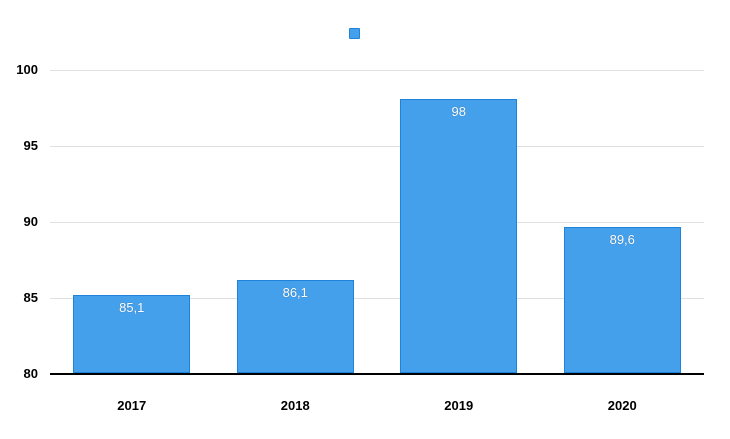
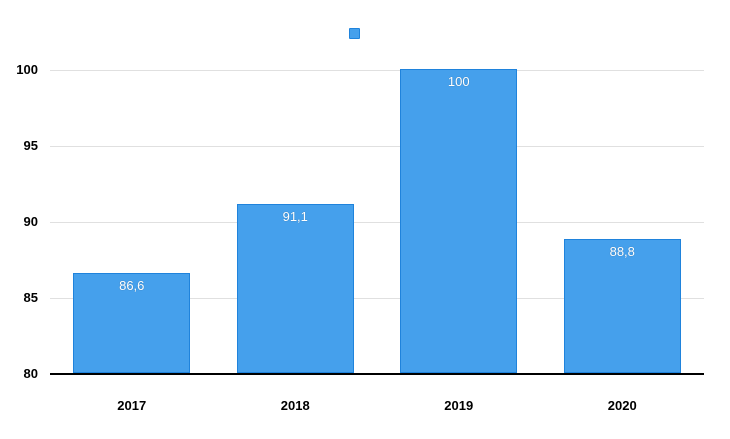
2017: 85,1 -> 86,6
2018: 86,1 -> 91,1
2019: 98 -> 100
2020: 89,6 -> 88,8
